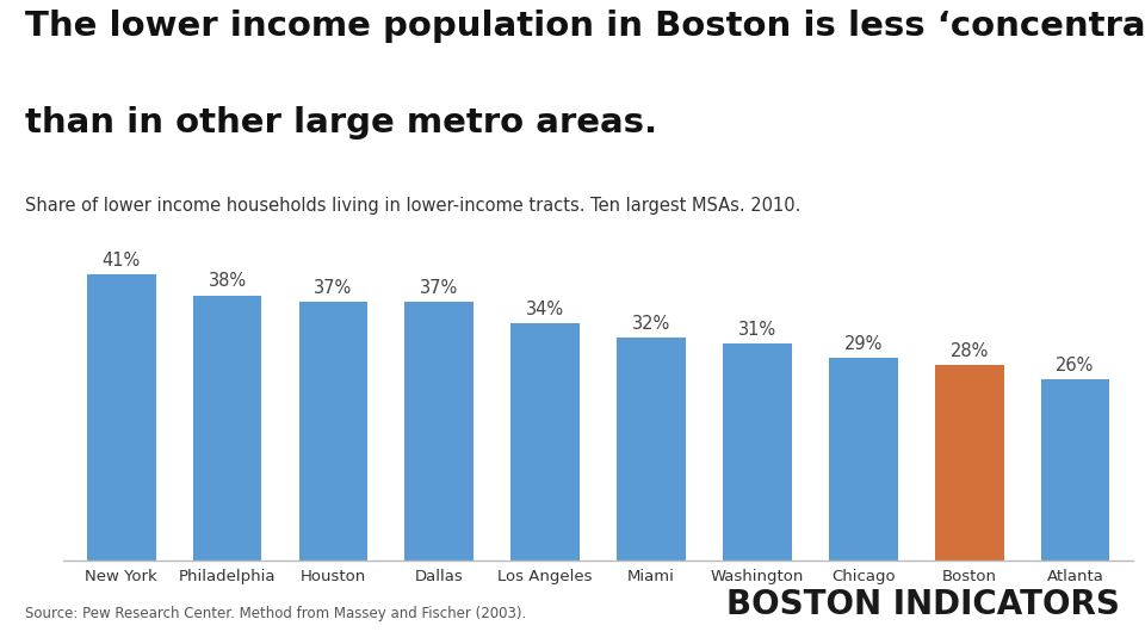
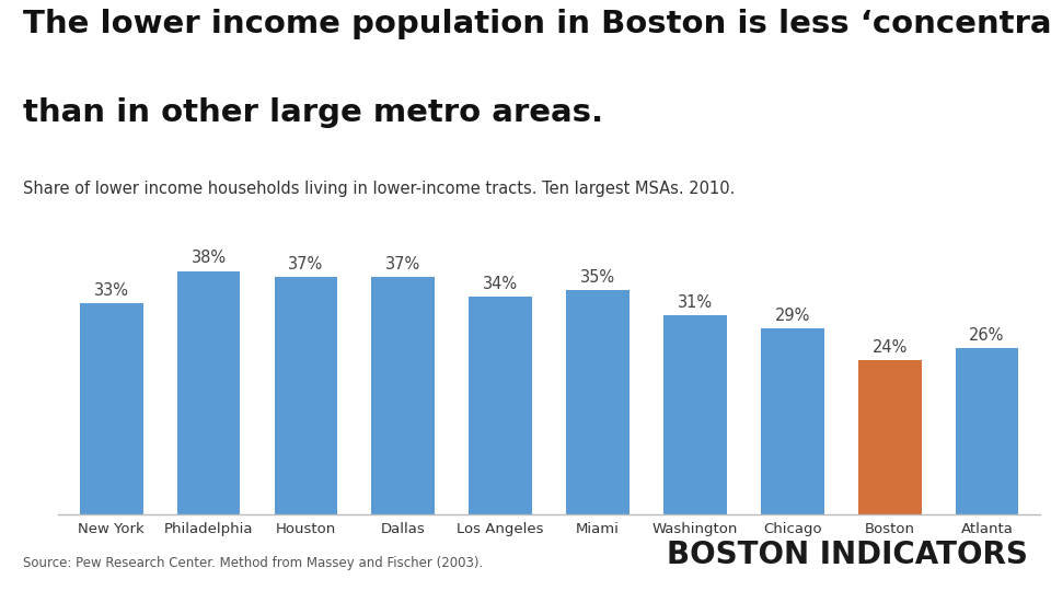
New York: 41% -> 33%
Miami: 32% -> 35%
Boston: 28% -> 24%
